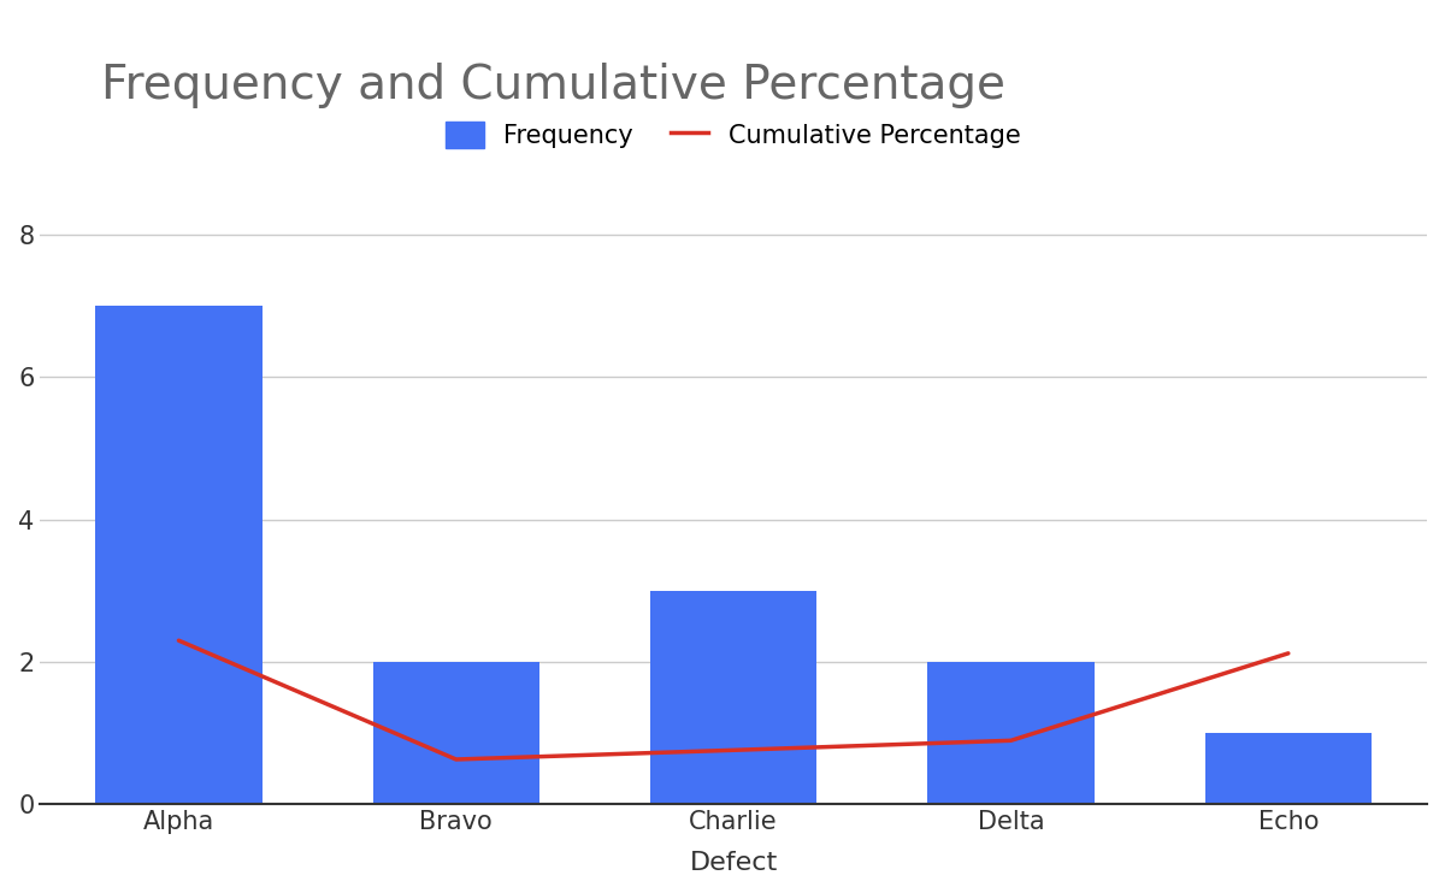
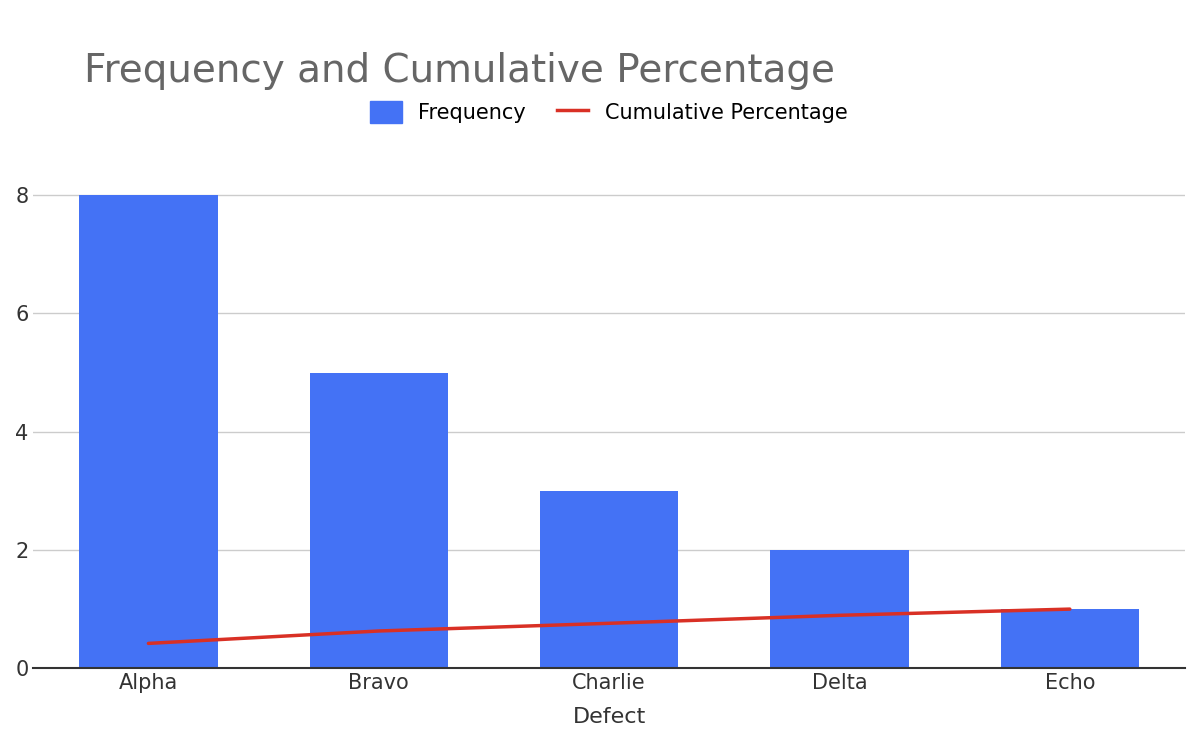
Frequency/Alpha: 7 -> 8
Cumulative Percentage/Alpha: 2.30 -> 0.42
Frequency/Bravo: 2 -> 5
Cumulative Percentage/Echo: 2.12 -> 1.00
